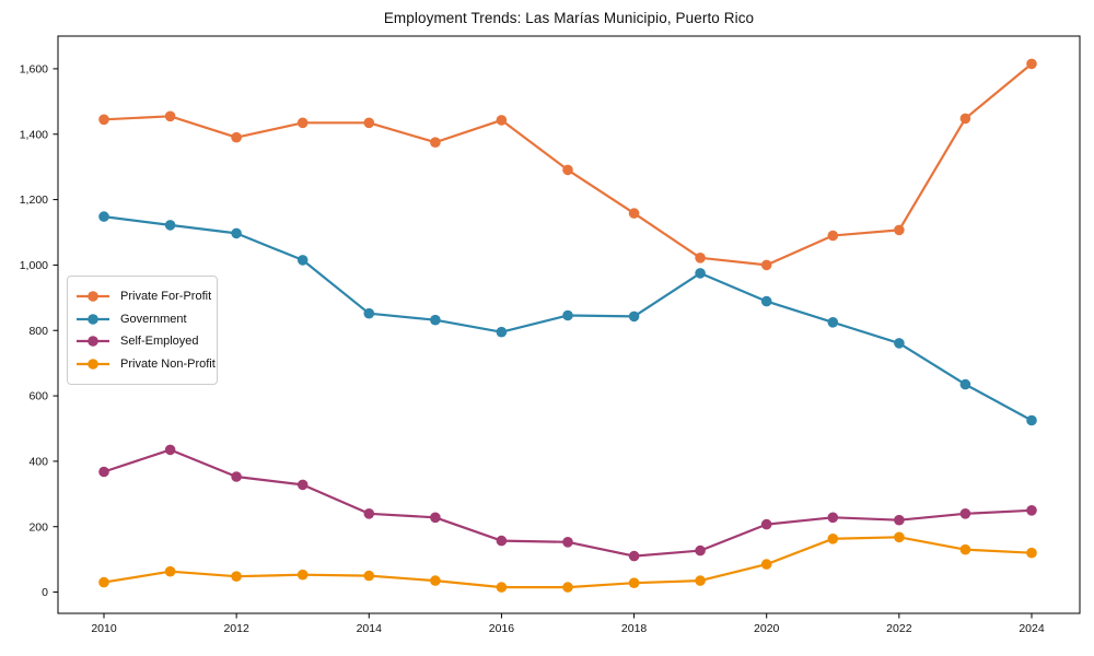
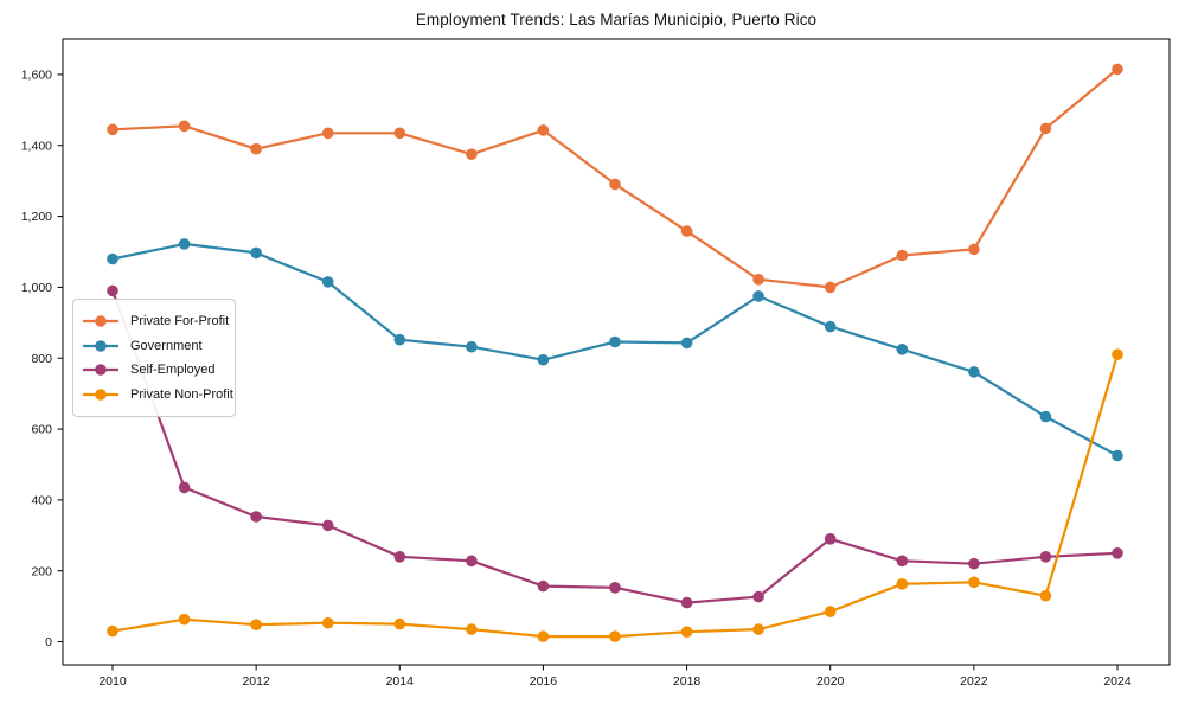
Government/2010: 1150 -> 1080
Self-Employed/2010: 370 -> 990
Self-Employed/2020: 210 -> 290
Private Non-Profit/2024: 120 -> 810
